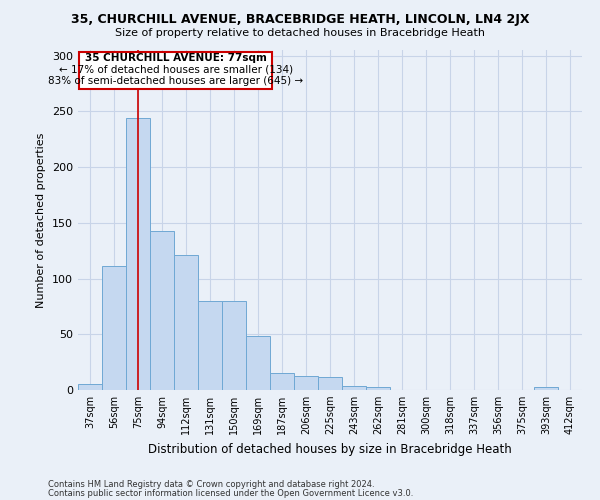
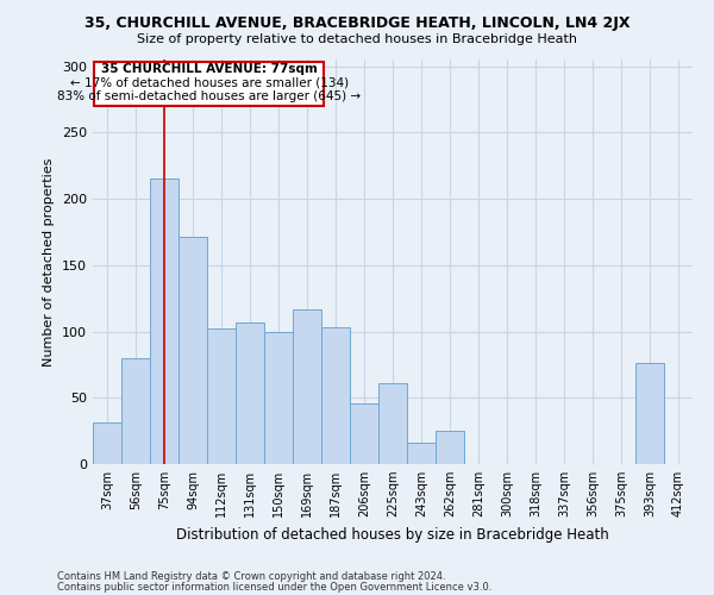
37sqm: 5 -> 31
56sqm: 111 -> 80
75sqm: 244 -> 215
94sqm: 143 -> 171
112sqm: 121 -> 102
131sqm: 80 -> 107
150sqm: 80 -> 100
169sqm: 48 -> 117
187sqm: 15 -> 103
206sqm: 13 -> 46
225sqm: 12 -> 61
243sqm: 4 -> 16
262sqm: 3 -> 25
393sqm: 3 -> 76
